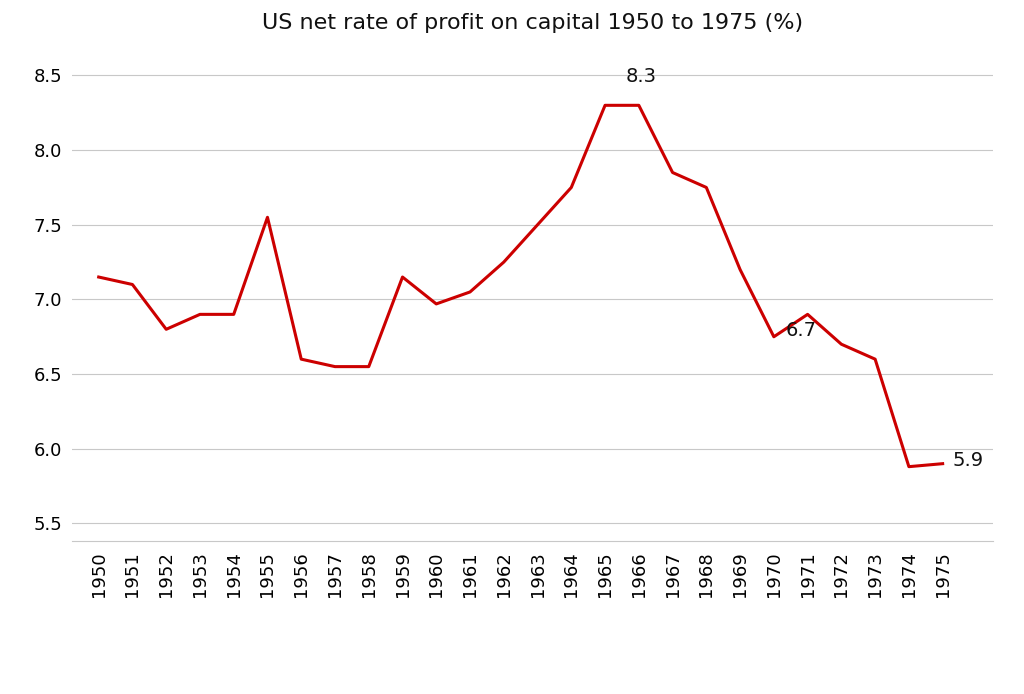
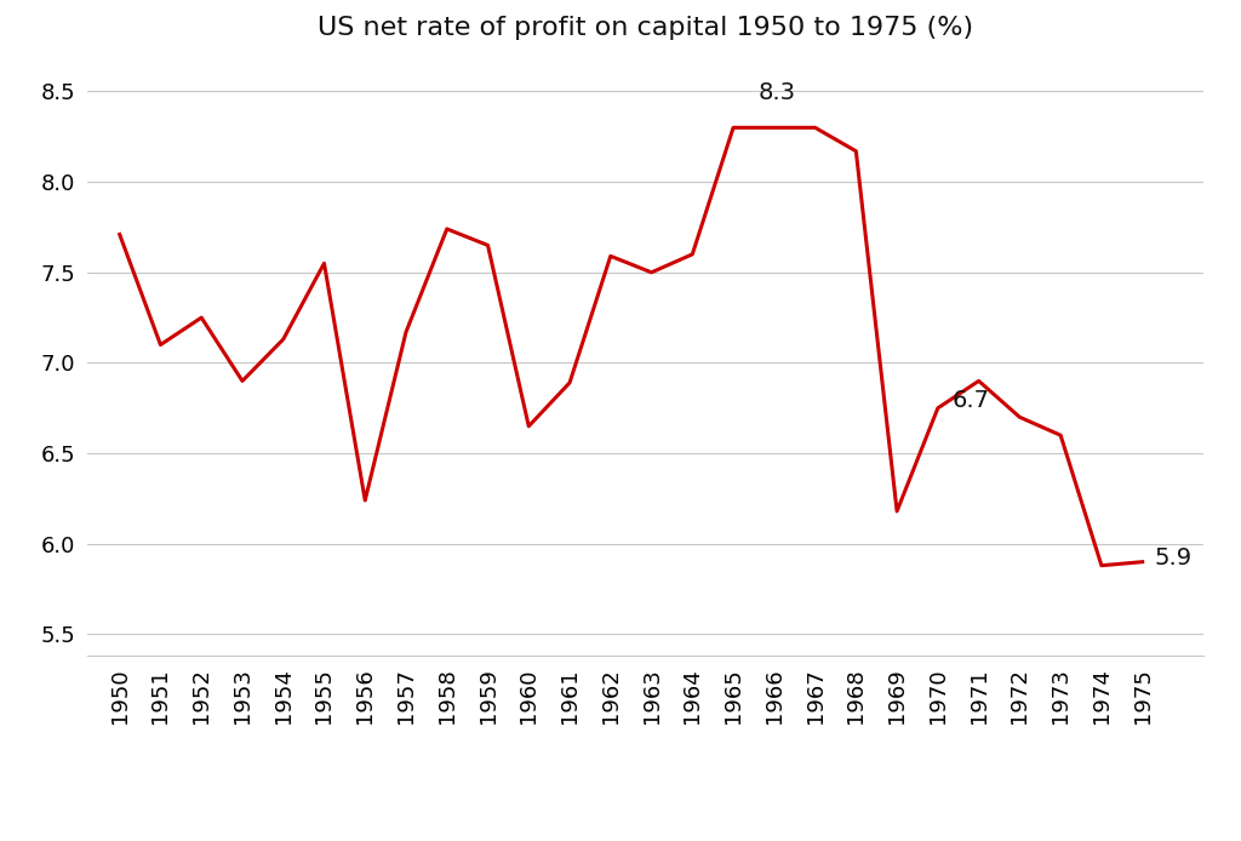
1950: 7.15 -> 7.71
1952: 6.80 -> 7.25
1954: 6.90 -> 7.13
1956: 6.60 -> 6.24
1957: 6.55 -> 7.17
1958: 6.55 -> 7.74
1959: 7.15 -> 7.65
1960: 6.97 -> 6.65
1961: 7.05 -> 6.89
1962: 7.25 -> 7.59
1964: 7.75 -> 7.60
1967: 7.85 -> 8.30
1968: 7.75 -> 8.17
1969: 7.20 -> 6.18
